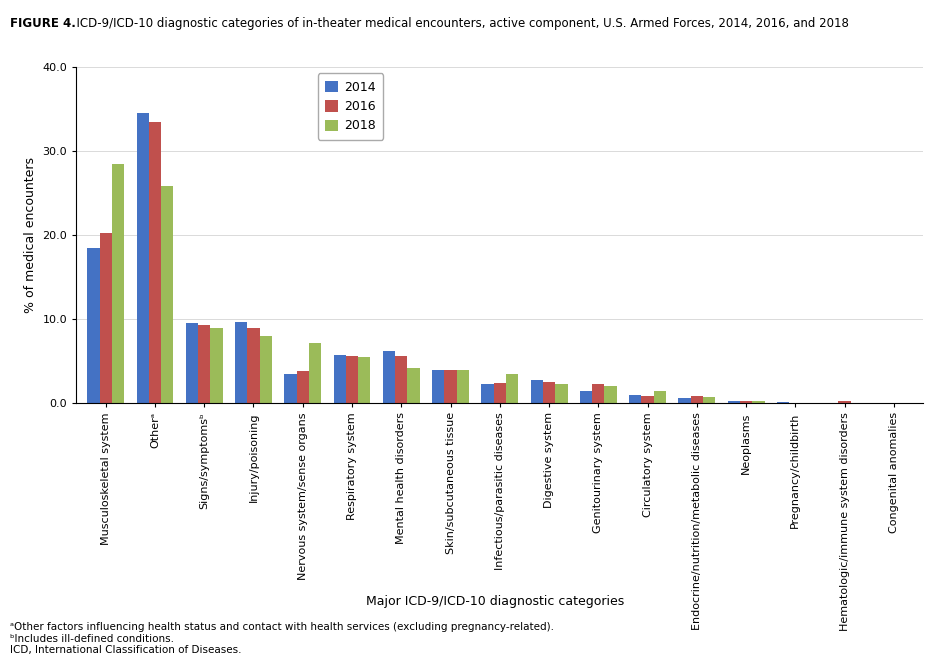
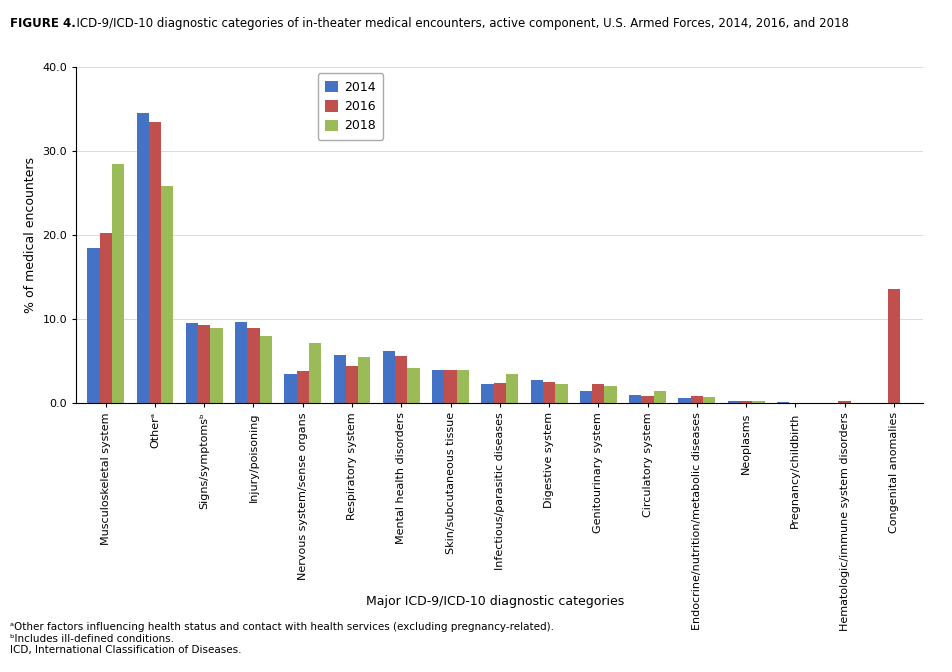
2016/Respiratory system: 5.6 -> 4.4
2016/Congenital anomalies: 0.1 -> 13.6
